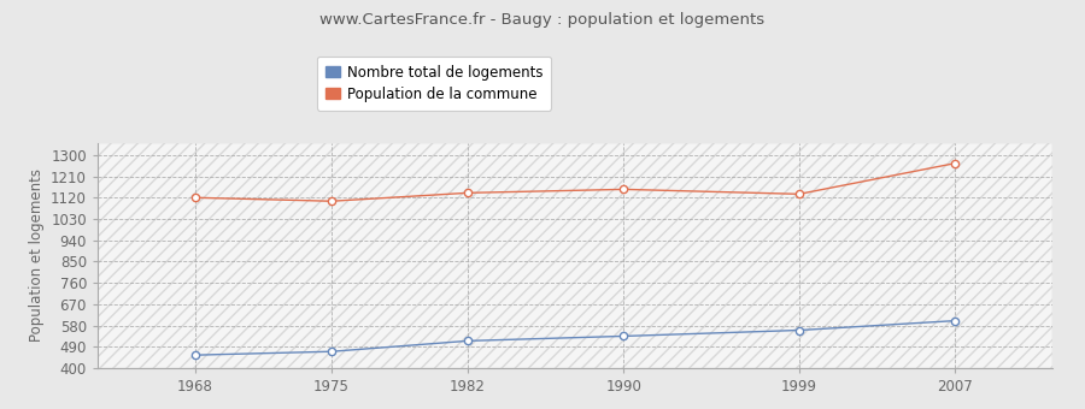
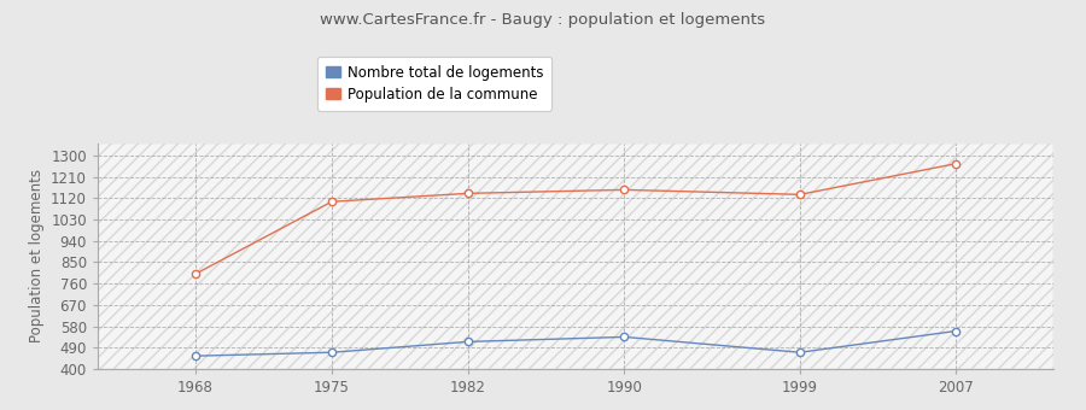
Population de la commune/1968: 1120 -> 800
Nombre total de logements/1999: 560 -> 470
Nombre total de logements/2007: 600 -> 560
